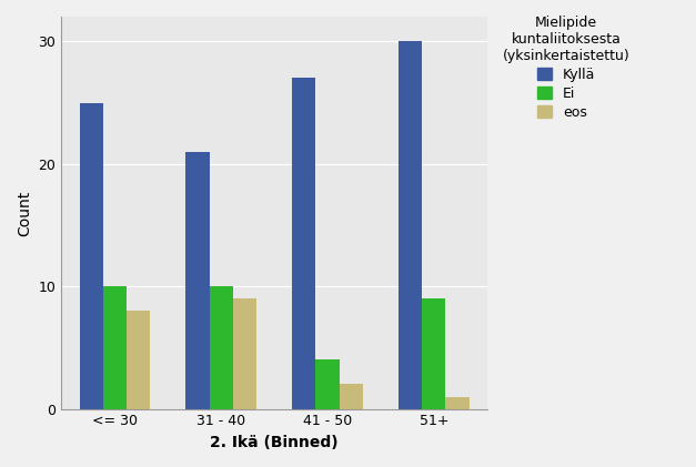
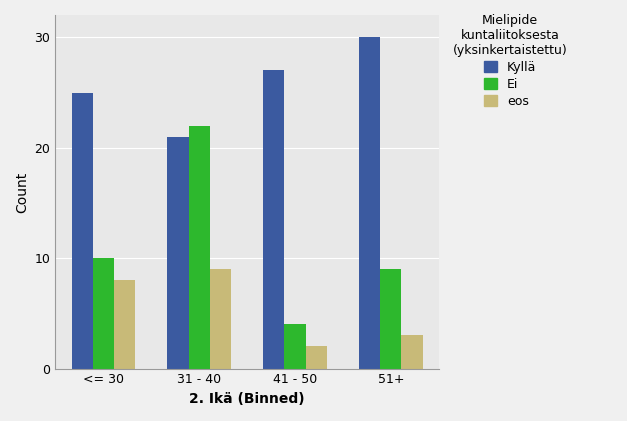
Ei/31 - 40: 10 -> 22
eos/51+: 1 -> 3
